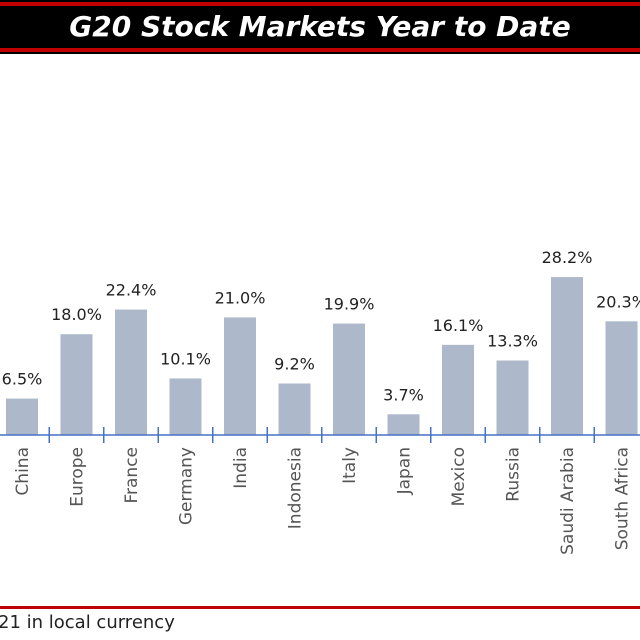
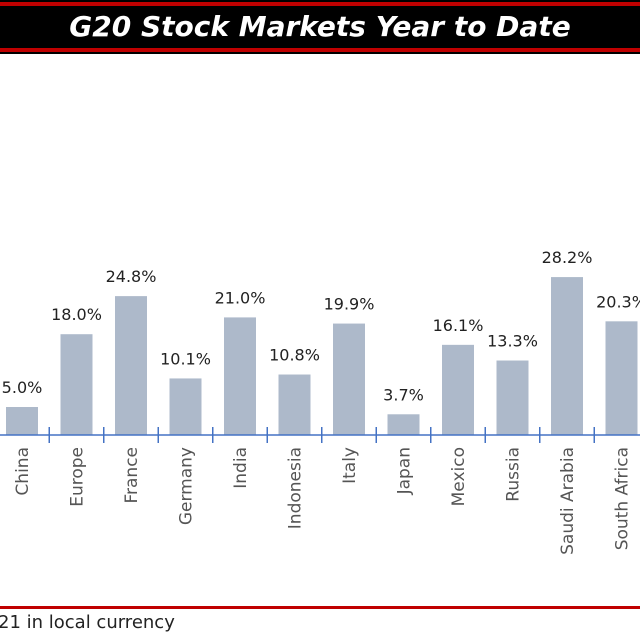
China: 6.5% -> 5.0%
France: 22.4% -> 24.8%
Indonesia: 9.2% -> 10.8%
